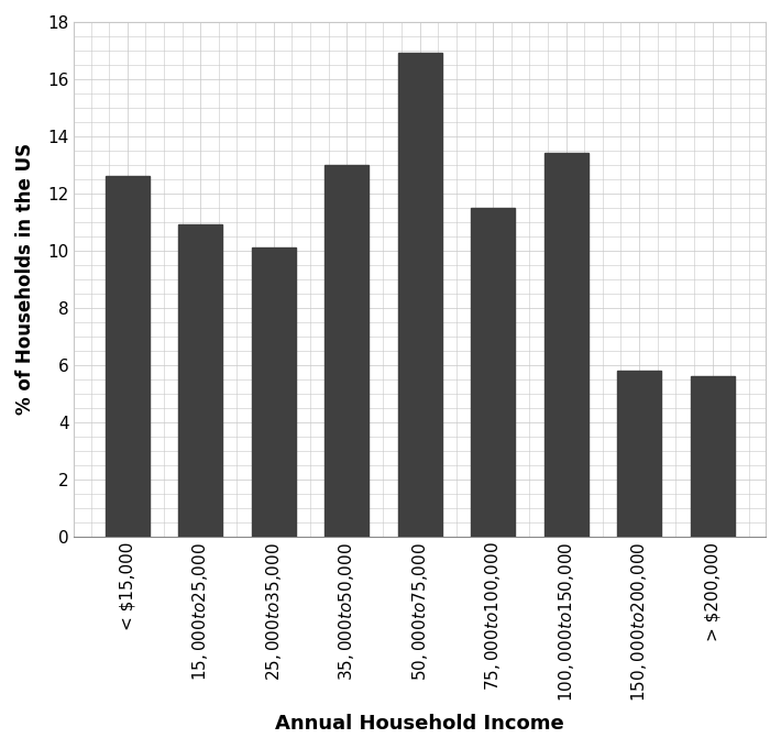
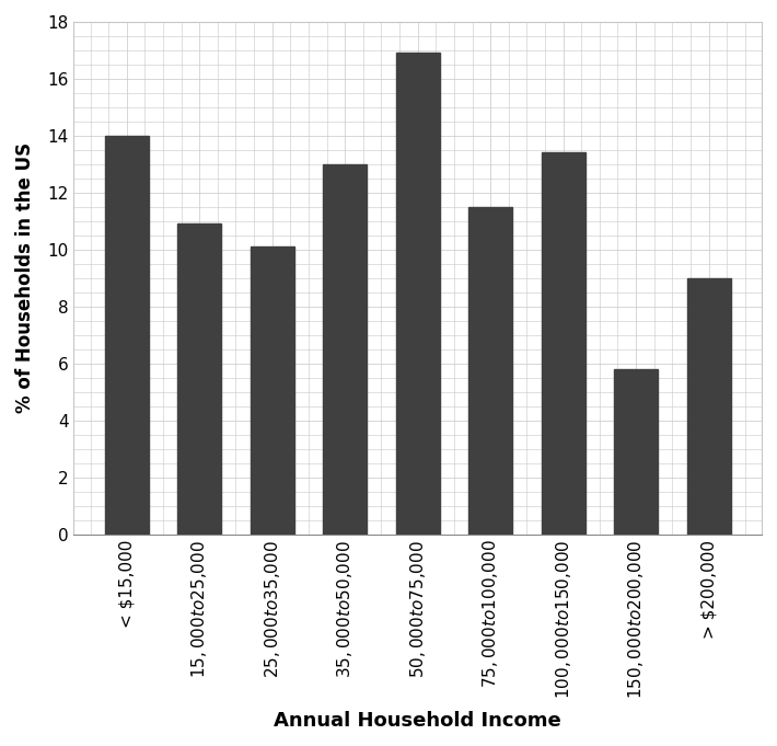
< $15,000: 12.6 -> 14.0
> $200,000: 5.6 -> 9.0
